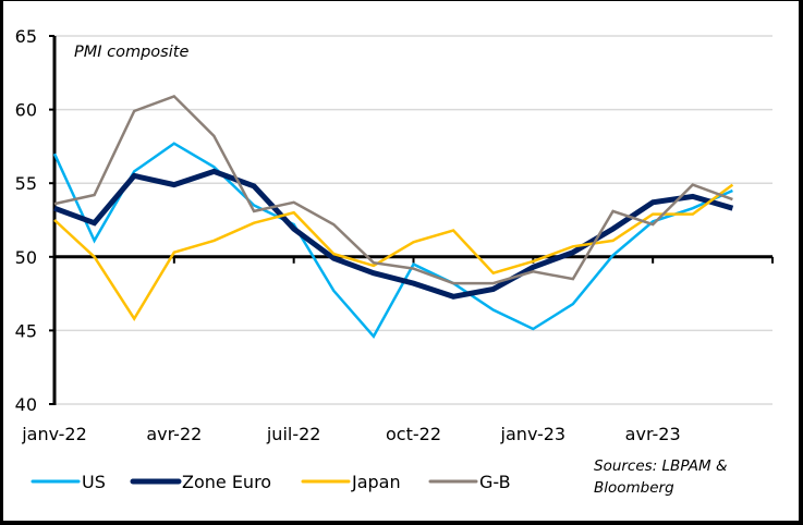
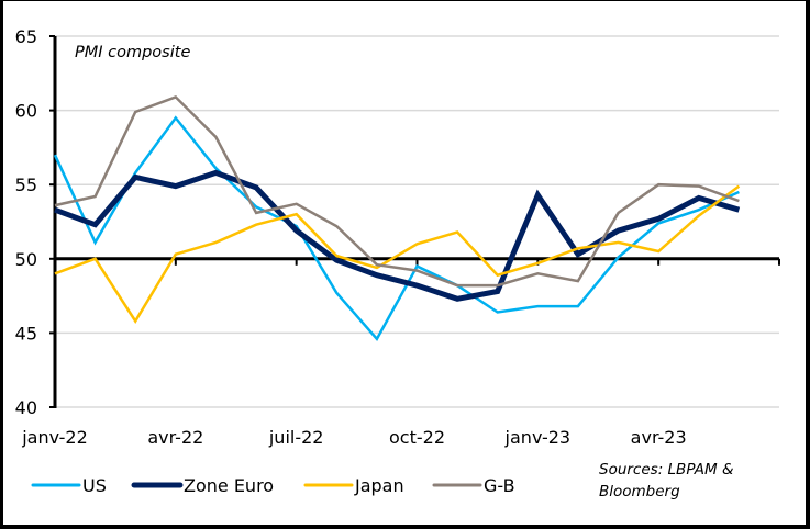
Japan/janv-22: 52.5 -> 49.0
US/avr-22: 57.7 -> 59.5
US/janv-23: 45.1 -> 46.8
Zone Euro/janv-23: 49.3 -> 54.3
Zone Euro/avr-23: 53.7 -> 52.7
Japan/avr-23: 52.9 -> 50.5
G-B/avr-23: 52.2 -> 55.0
